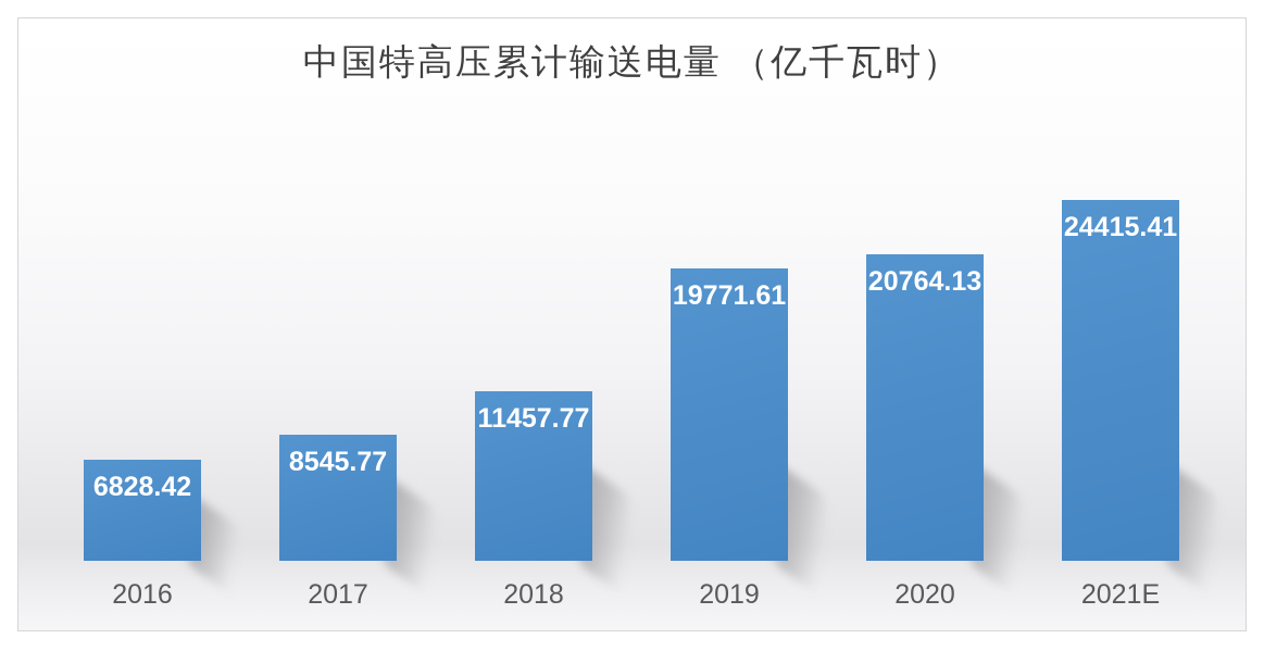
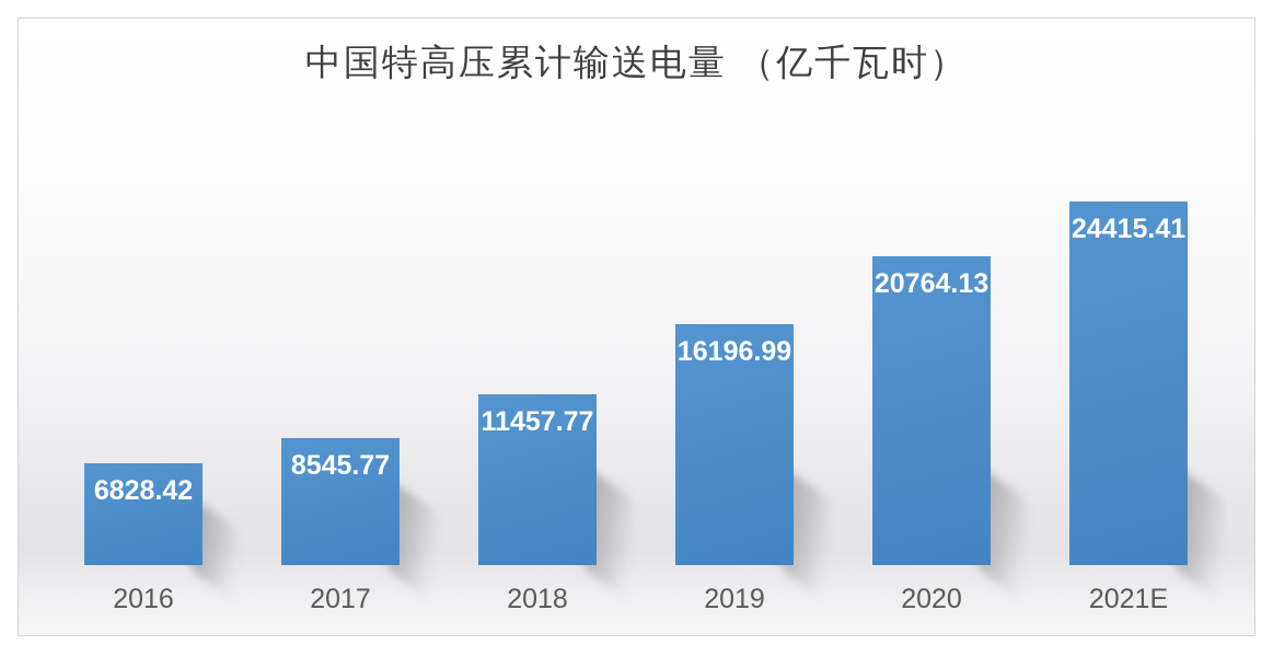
2019: 19771.61 -> 16196.99
